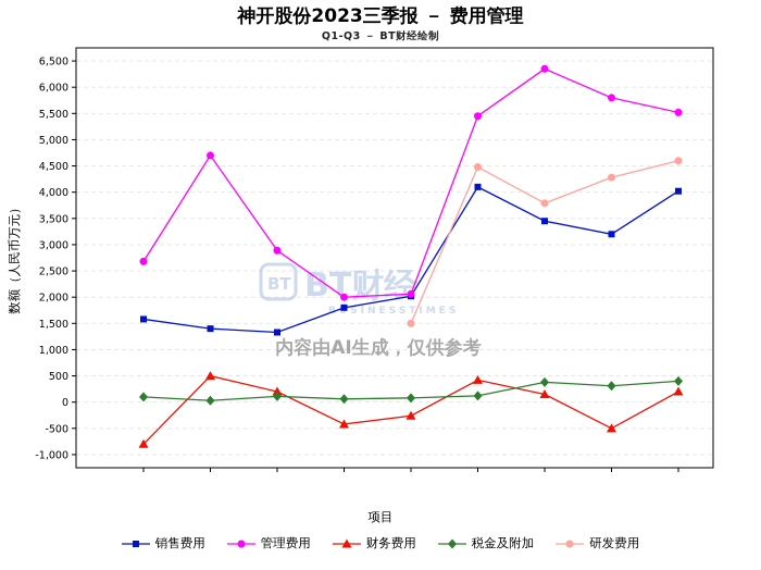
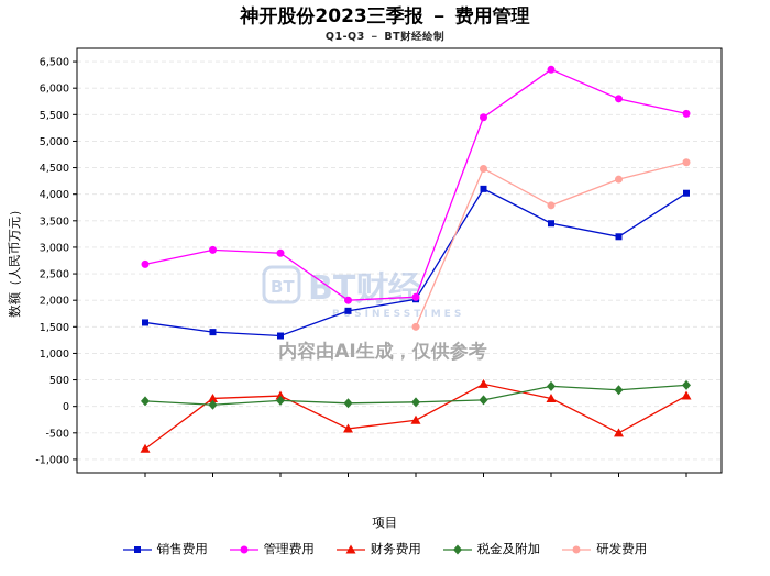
管理费用/201603: 4700 -> 3000
财务费用/201603: 500 -> 200
